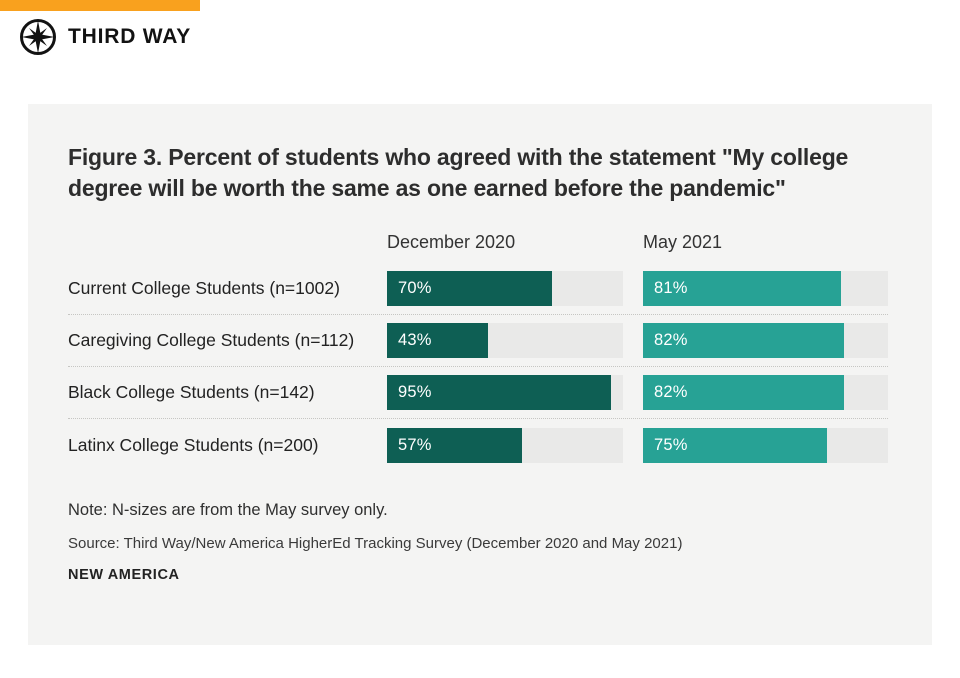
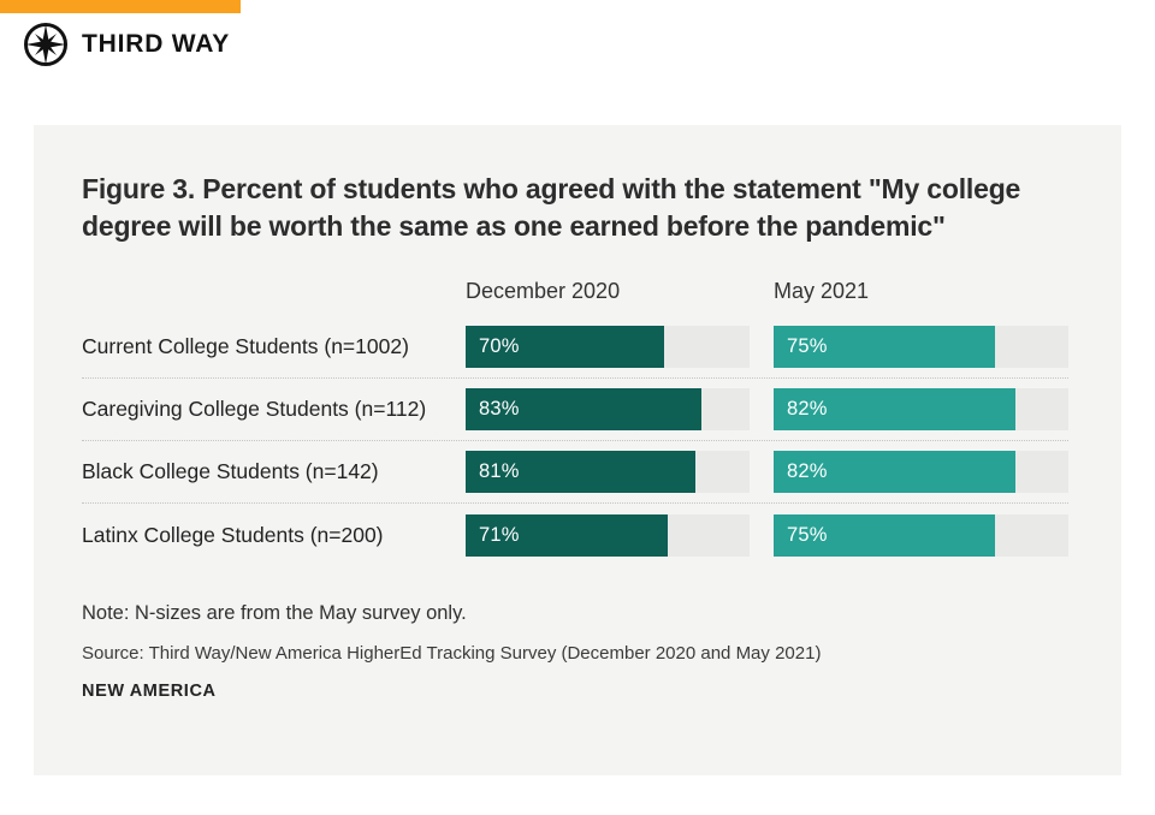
May 2021/Current College Students (n=1002): 81% -> 75%
December 2020/Caregiving College Students (n=112): 43% -> 83%
December 2020/Black College Students (n=142): 95% -> 81%
December 2020/Latinx College Students (n=200): 57% -> 71%
